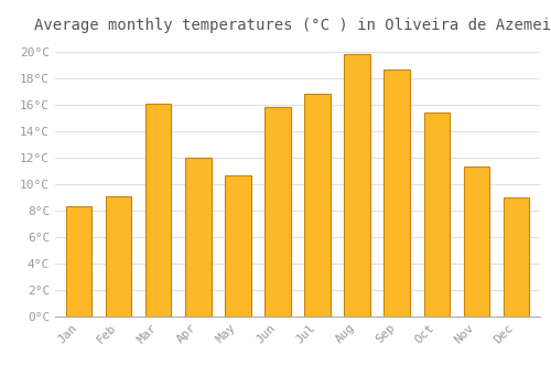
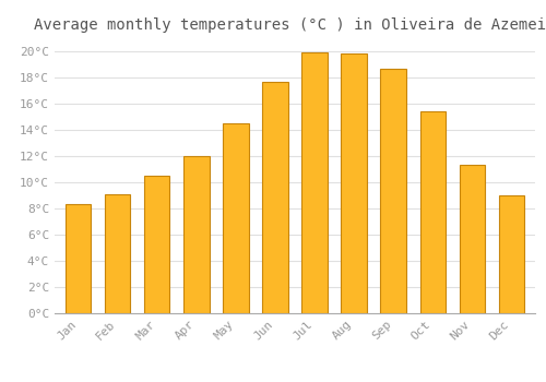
Mar: 16.1°C -> 10.5°C
May: 10.7°C -> 14.5°C
Jun: 15.8°C -> 17.7°C
Jul: 16.8°C -> 19.9°C
